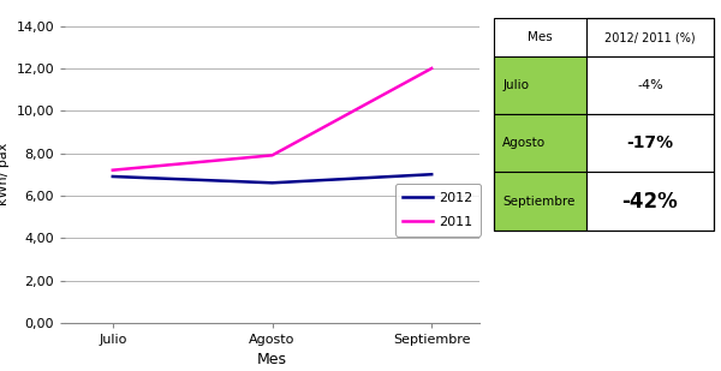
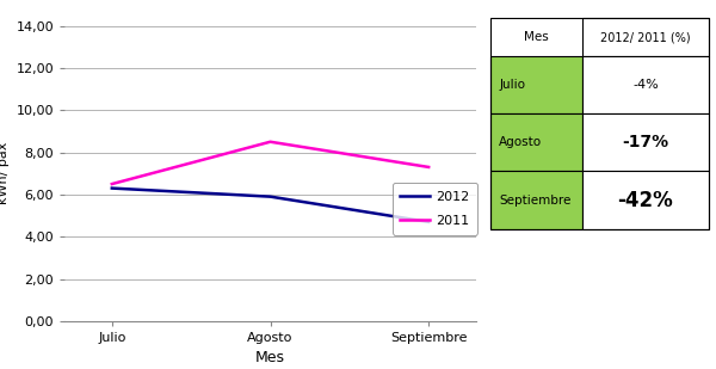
2012/Julio: 6,9 -> 6,3
2011/Julio: 7,2 -> 6,5
2012/Agosto: 6,6 -> 5,9
2011/Agosto: 7,9 -> 8,5
2012/Septiembre: 7,0 -> 4,7
2011/Septiembre: 12,0 -> 7,3
